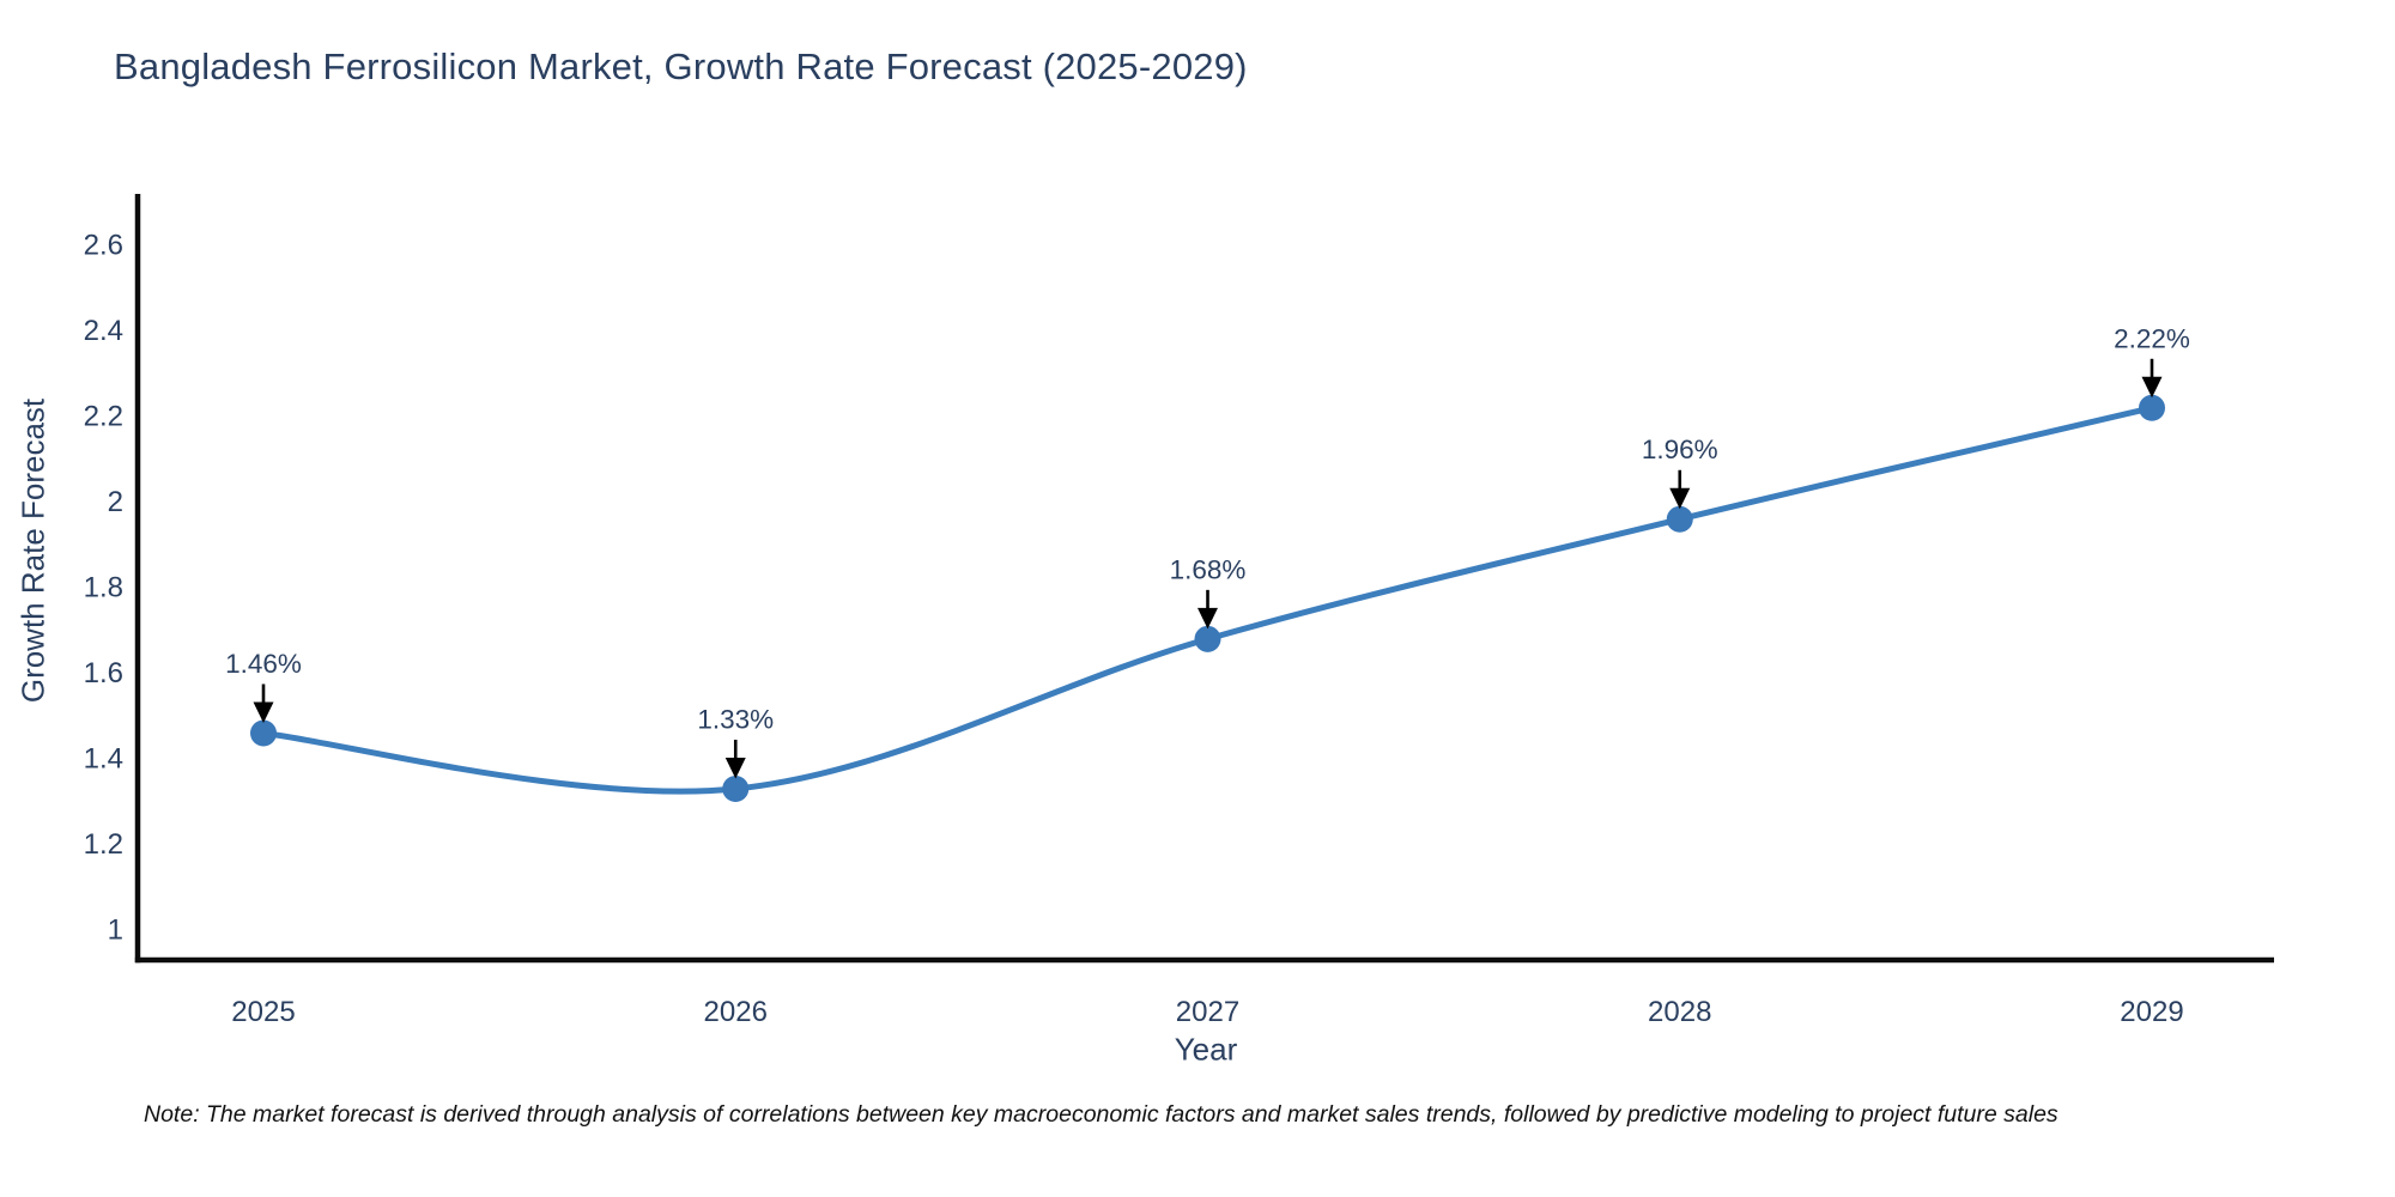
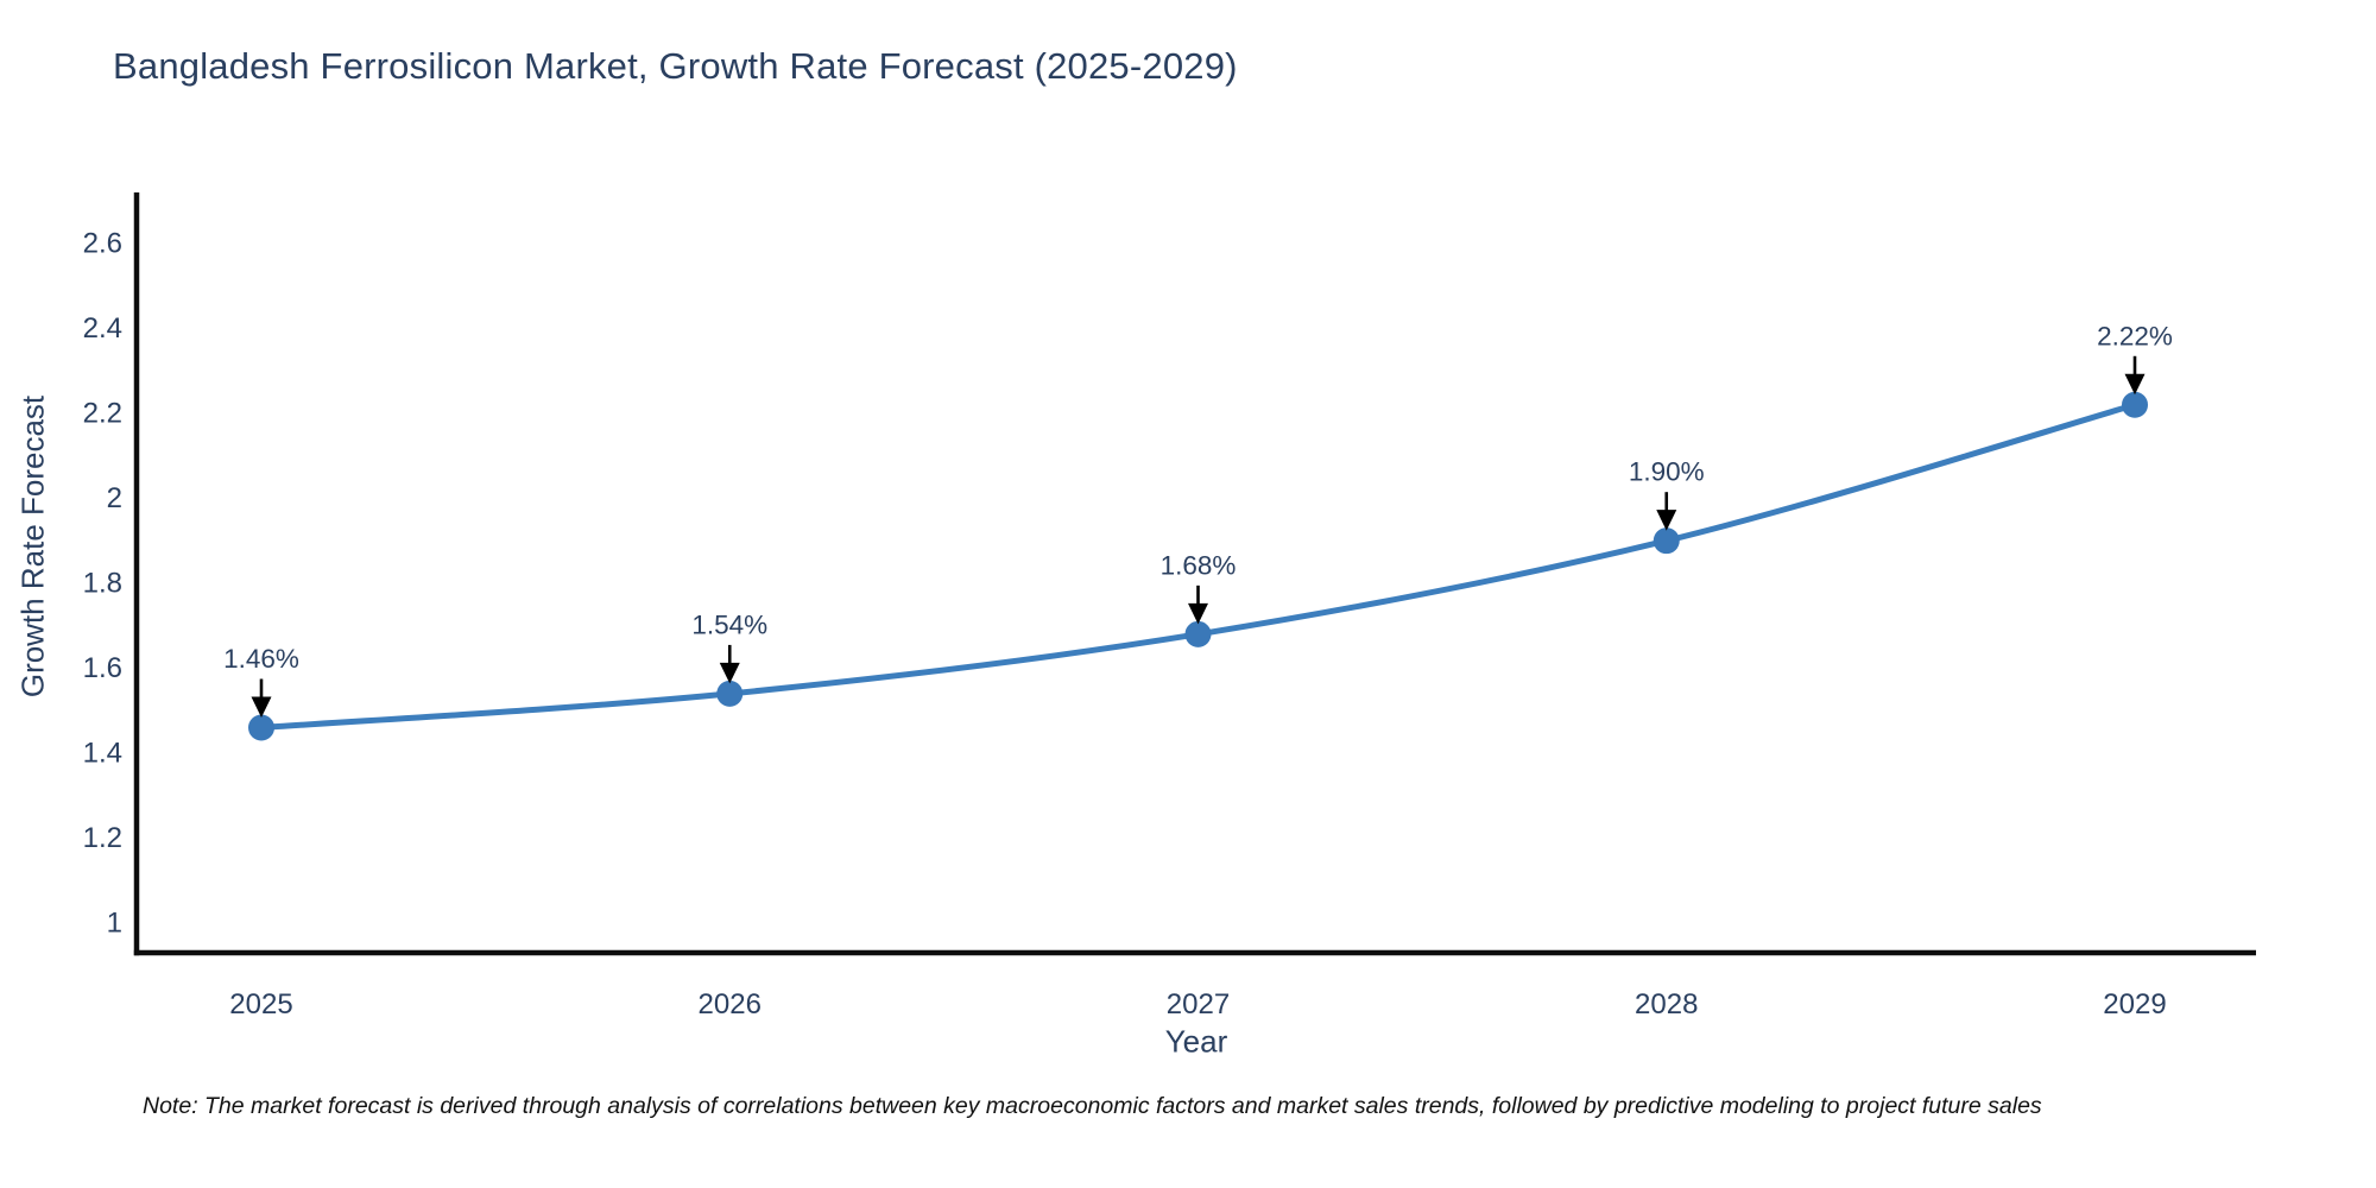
2026: 1.33% -> 1.54%
2028: 1.96% -> 1.90%
